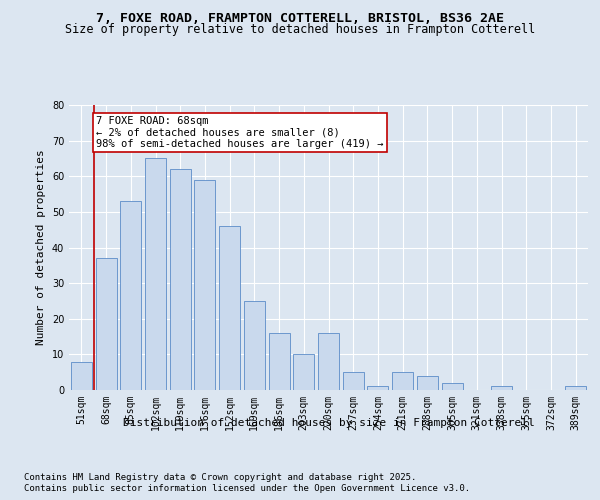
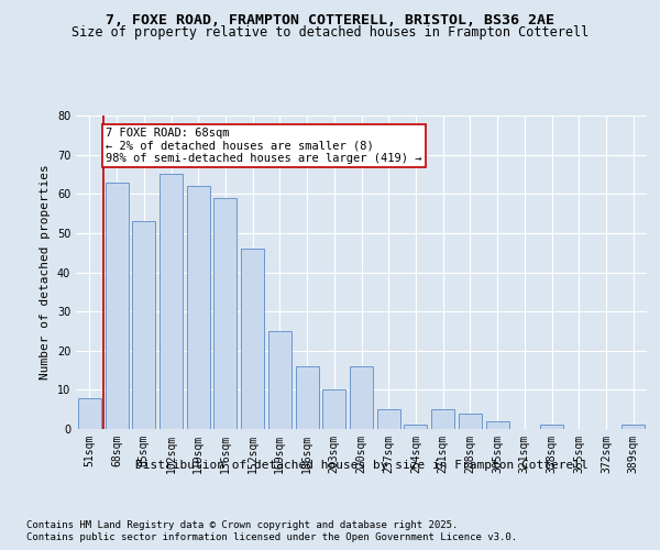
68sqm: 37 -> 63
